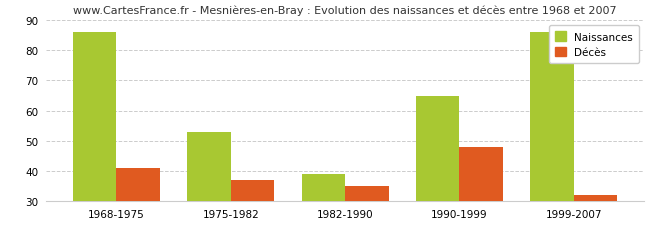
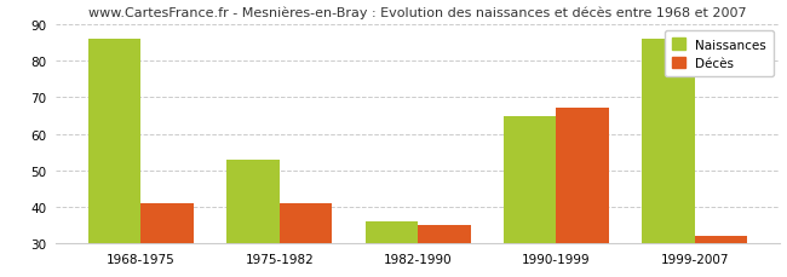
Décès/1975-1982: 37 -> 41
Naissances/1982-1990: 39 -> 36
Décès/1990-1999: 48 -> 67
